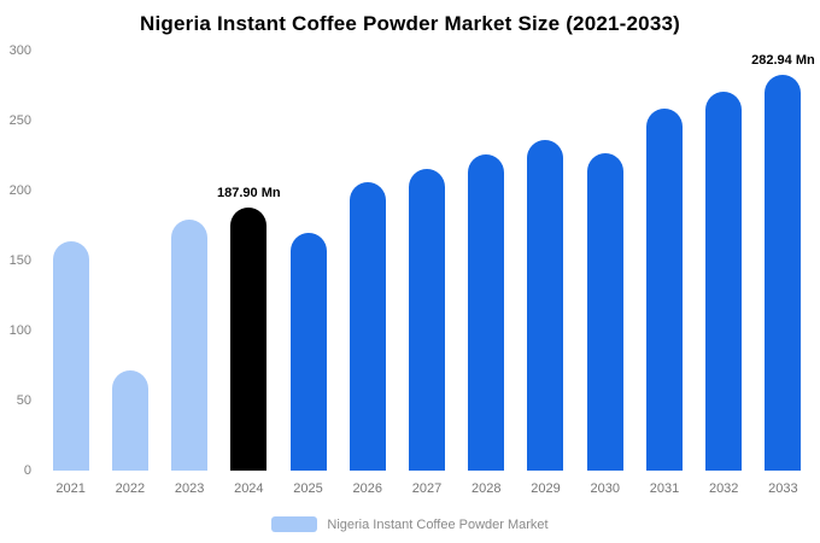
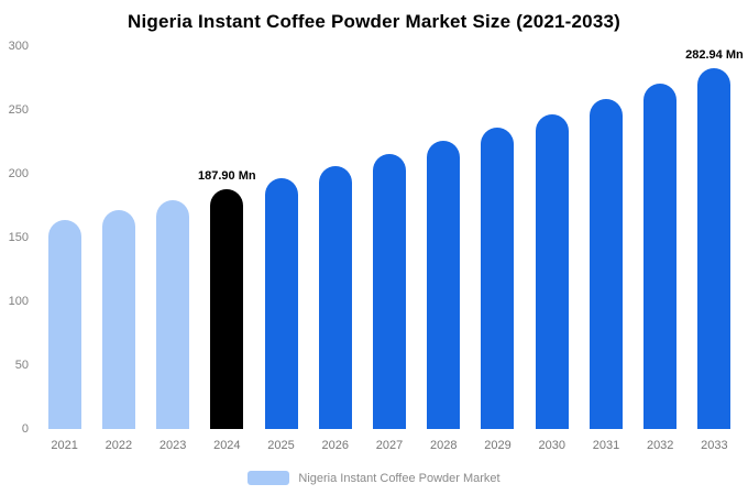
2022: 72 -> 172
2025: 170 -> 197
2030: 227 -> 247
